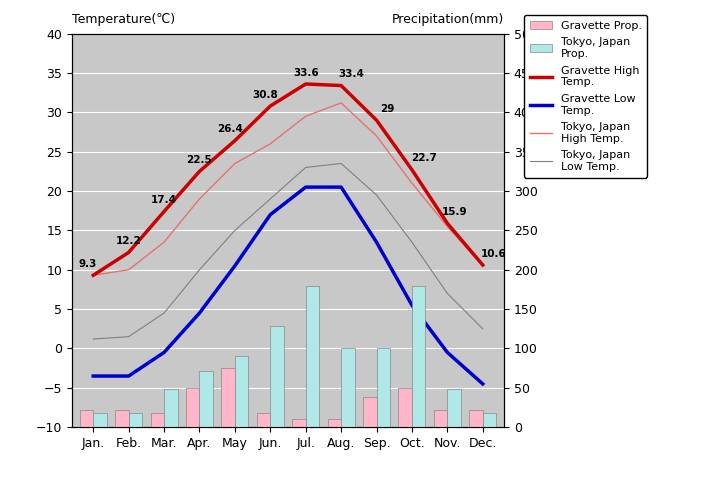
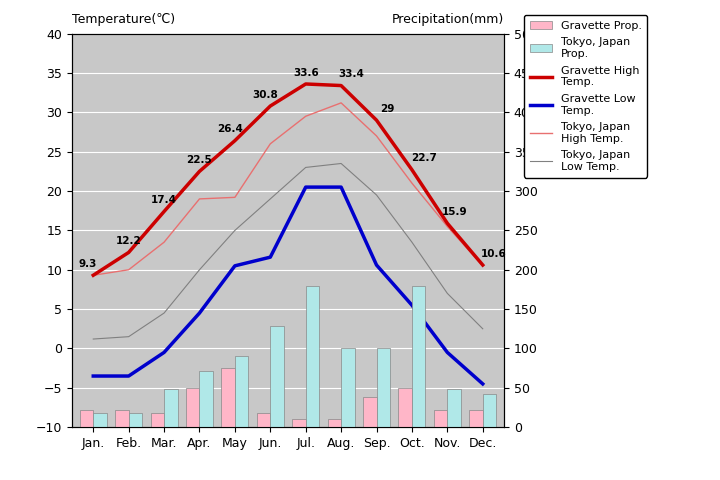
Tokyo, Japan High Temp./May: 23.5 -> 19.2
Gravette Low Temp./Jun.: 17.0 -> 11.6
Gravette Low Temp./Sep.: 13.5 -> 10.6
Tokyo, Japan Prop./Dec.: 18 -> 42
